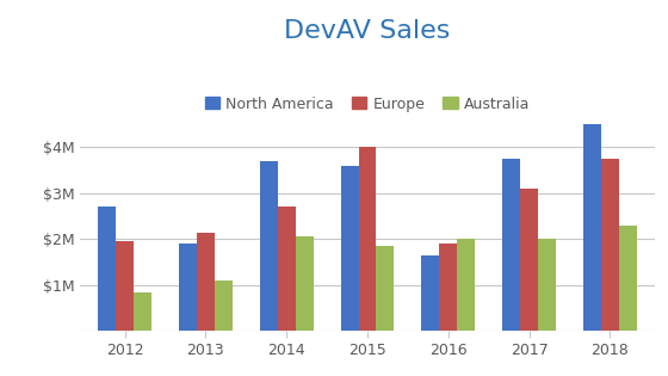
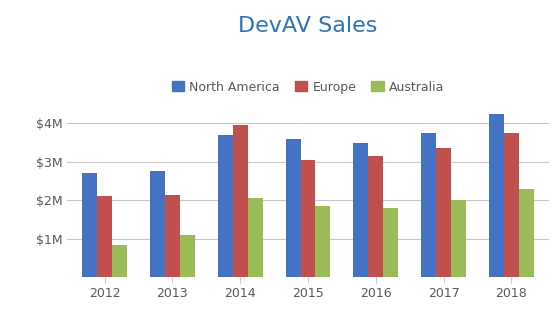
Europe/2012: $1.95M -> $2.10M
North America/2013: $1.90M -> $2.75M
Europe/2014: $2.70M -> $3.95M
Europe/2015: $4.00M -> $3.05M
North America/2016: $1.65M -> $3.50M
Europe/2016: $1.90M -> $3.15M
Australia/2016: $2.00M -> $1.80M
Europe/2017: $3.10M -> $3.35M
North America/2018: $4.50M -> $4.25M
